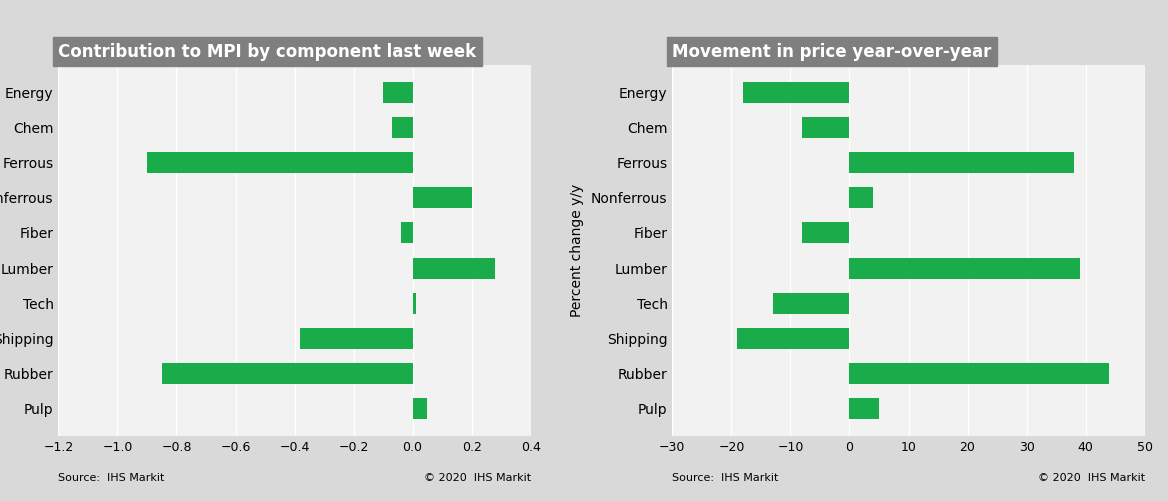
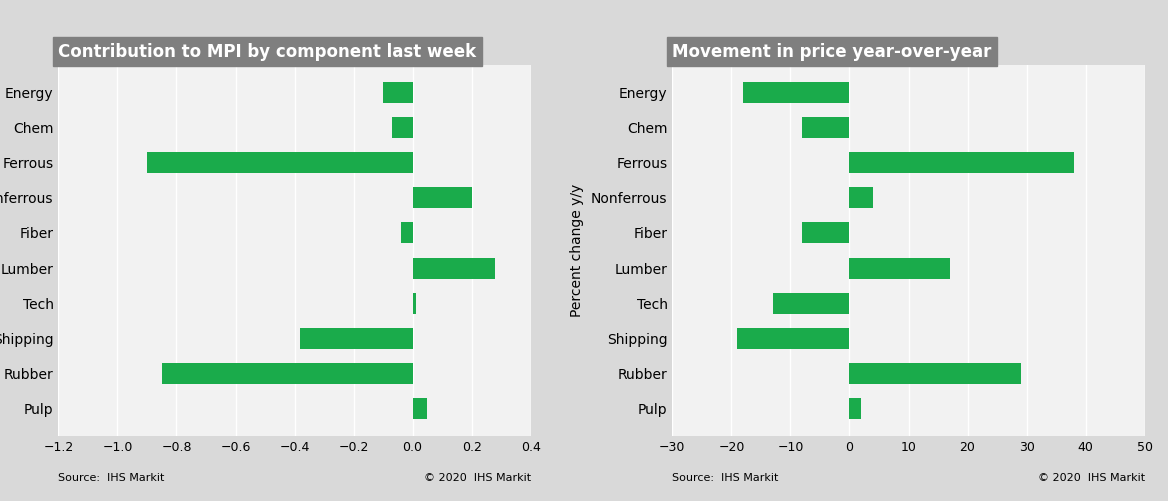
Movement in price year-over-year/Lumber: 39 -> 17
Movement in price year-over-year/Rubber: 44 -> 29
Movement in price year-over-year/Pulp: 5 -> 2
